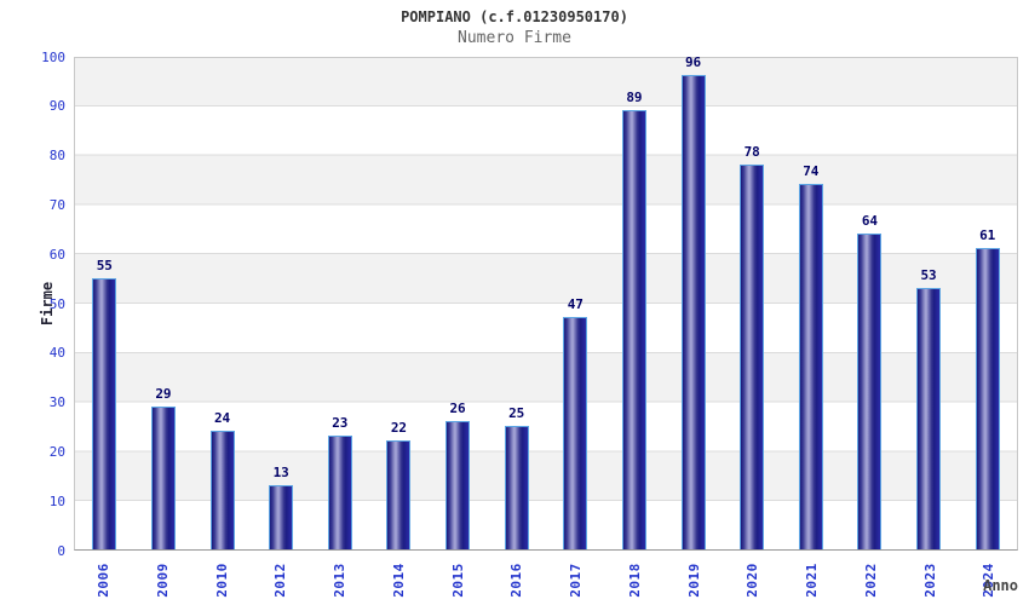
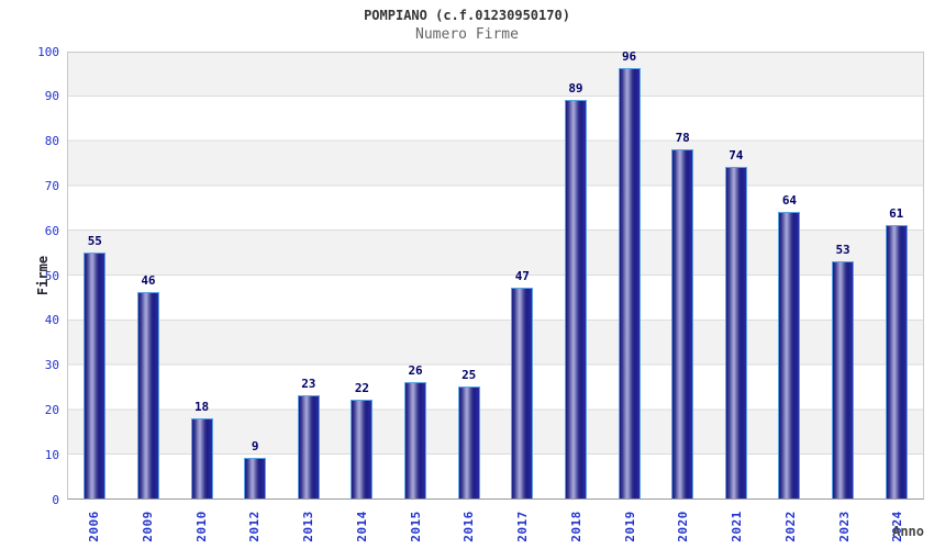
2009: 29 -> 46
2010: 24 -> 18
2012: 13 -> 9
